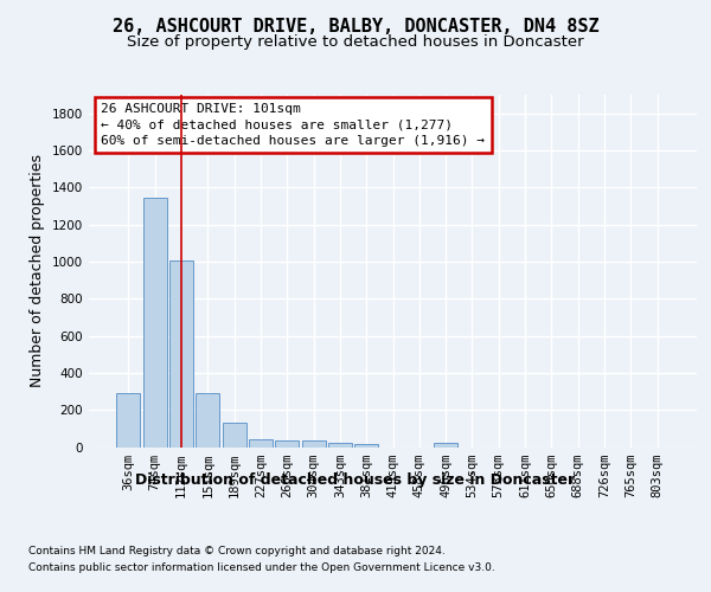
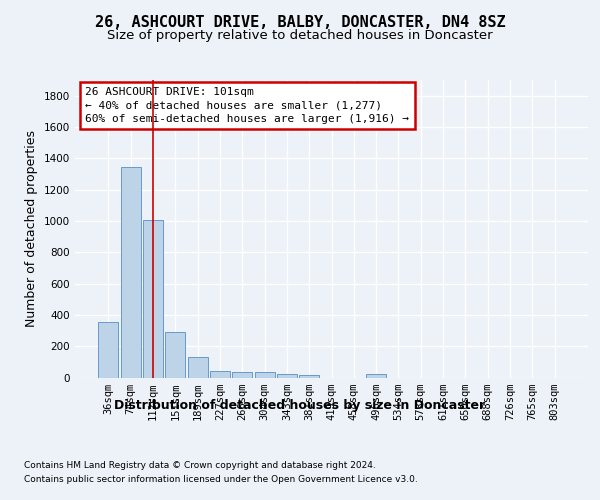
36sqm: 290 -> 360
